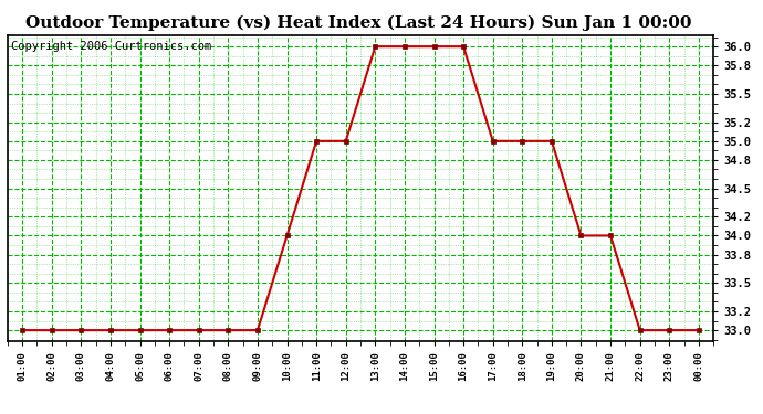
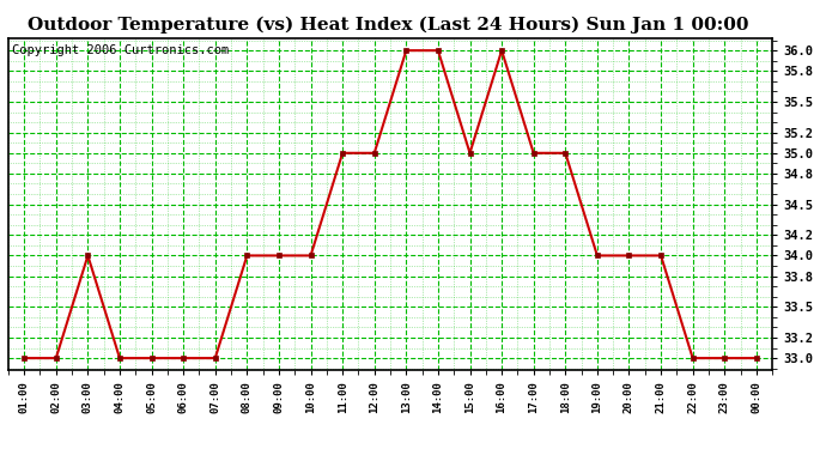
03:00: 33 -> 34
08:00: 33 -> 34
09:00: 33 -> 34
15:00: 36 -> 35
19:00: 35 -> 34
